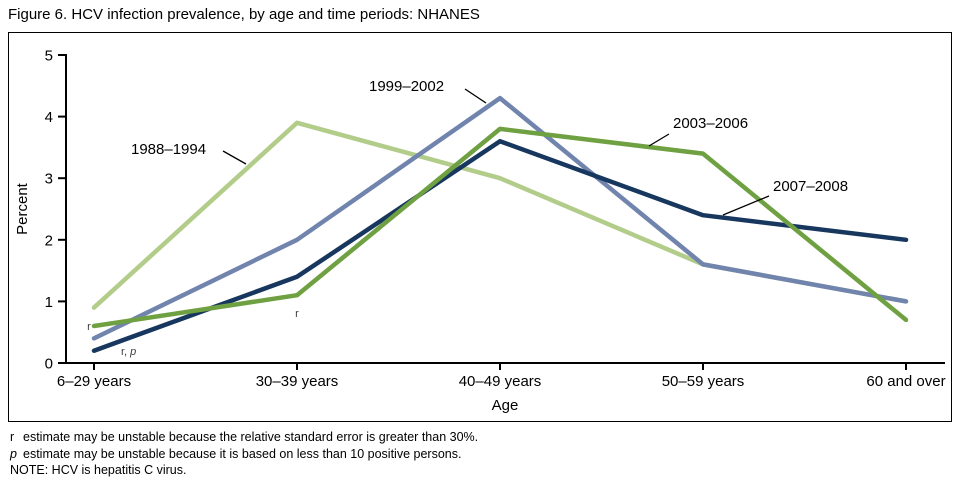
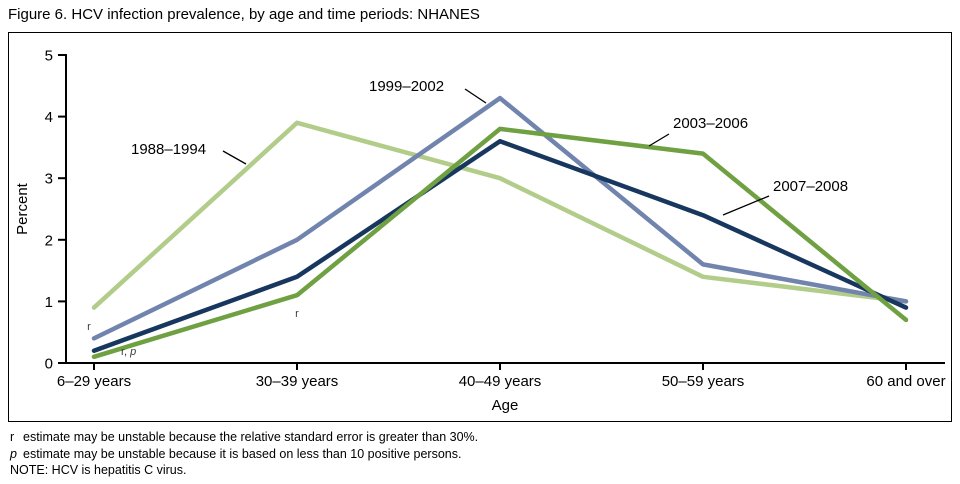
2003–2006/6–29 years: 0.6 -> 0.1
1988–1994/50–59 years: 1.6 -> 1.4
2007–2008/60 and over: 2.0 -> 0.9
